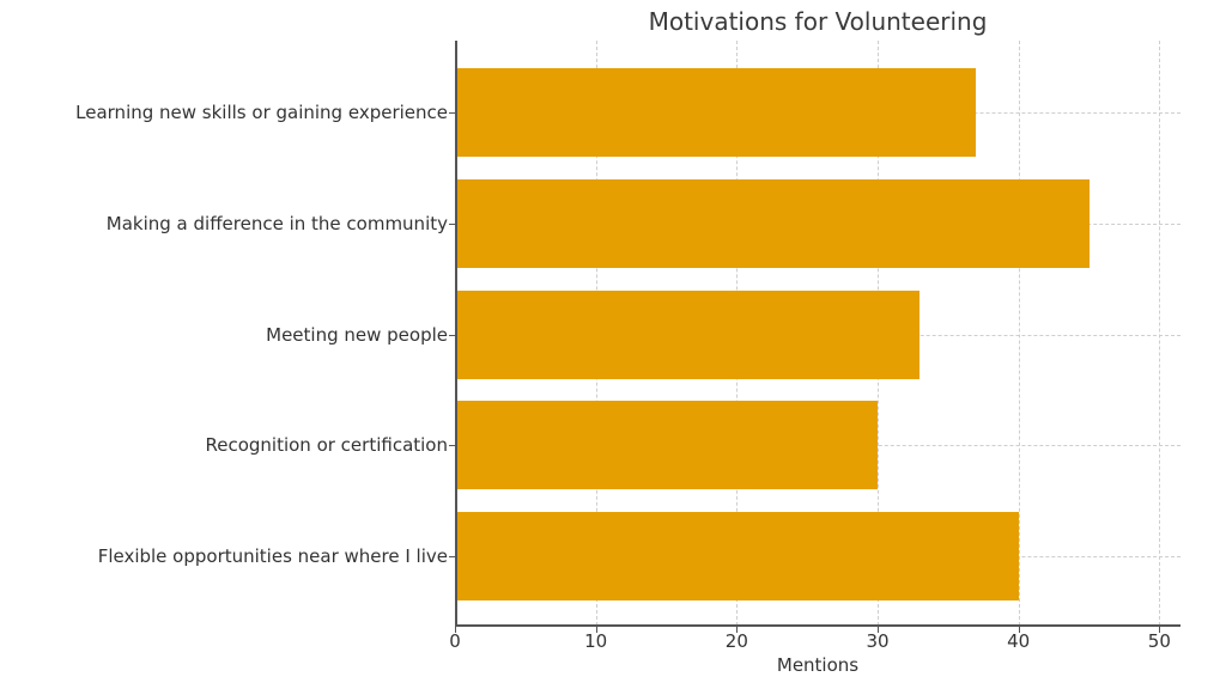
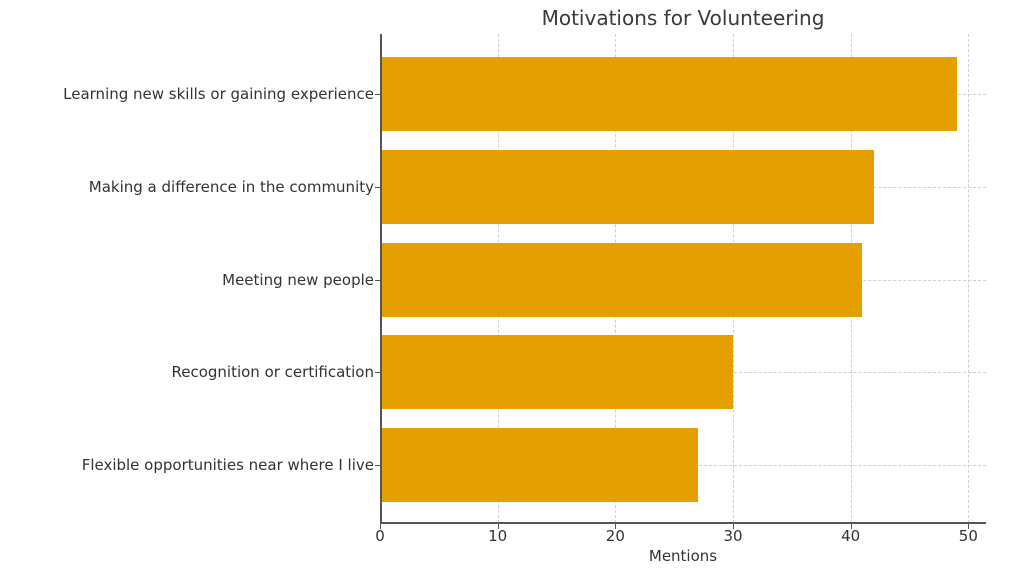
Learning new skills or gaining experience: 37 -> 49
Making a difference in the community: 45 -> 42
Meeting new people: 33 -> 41
Flexible opportunities near where I live: 40 -> 27
